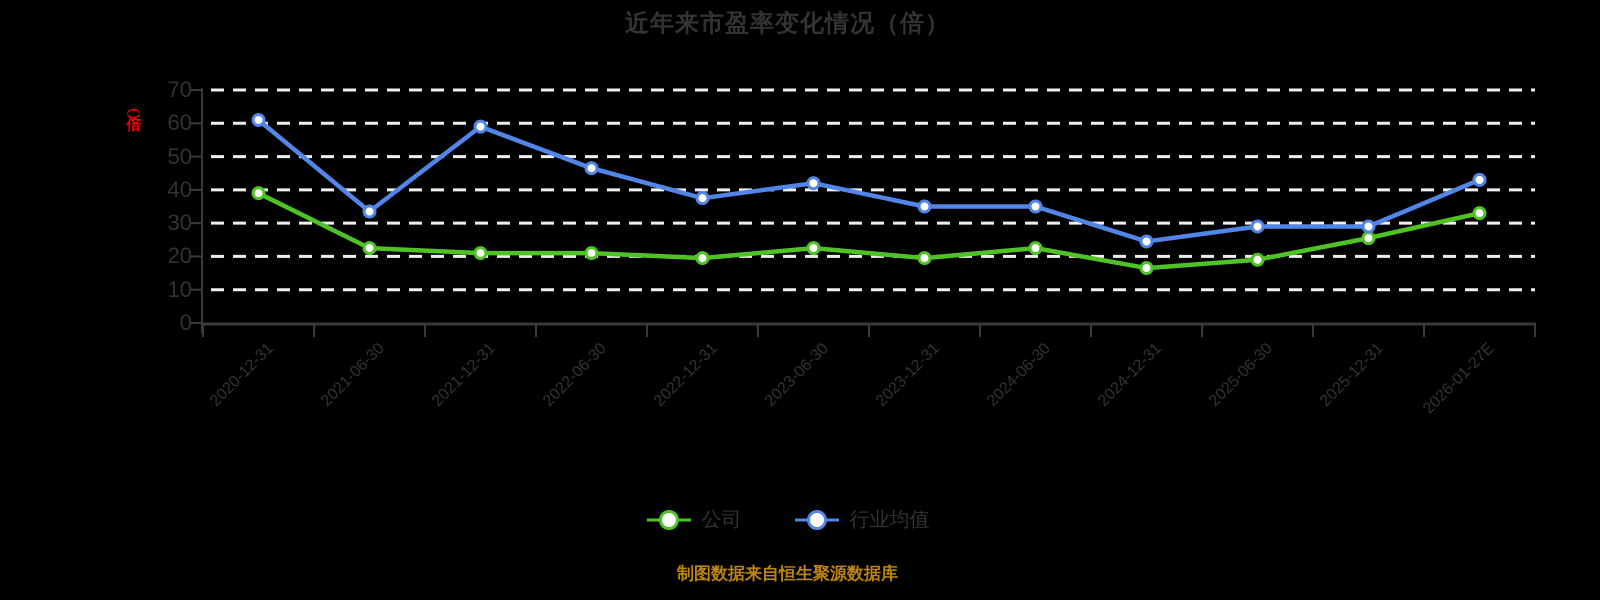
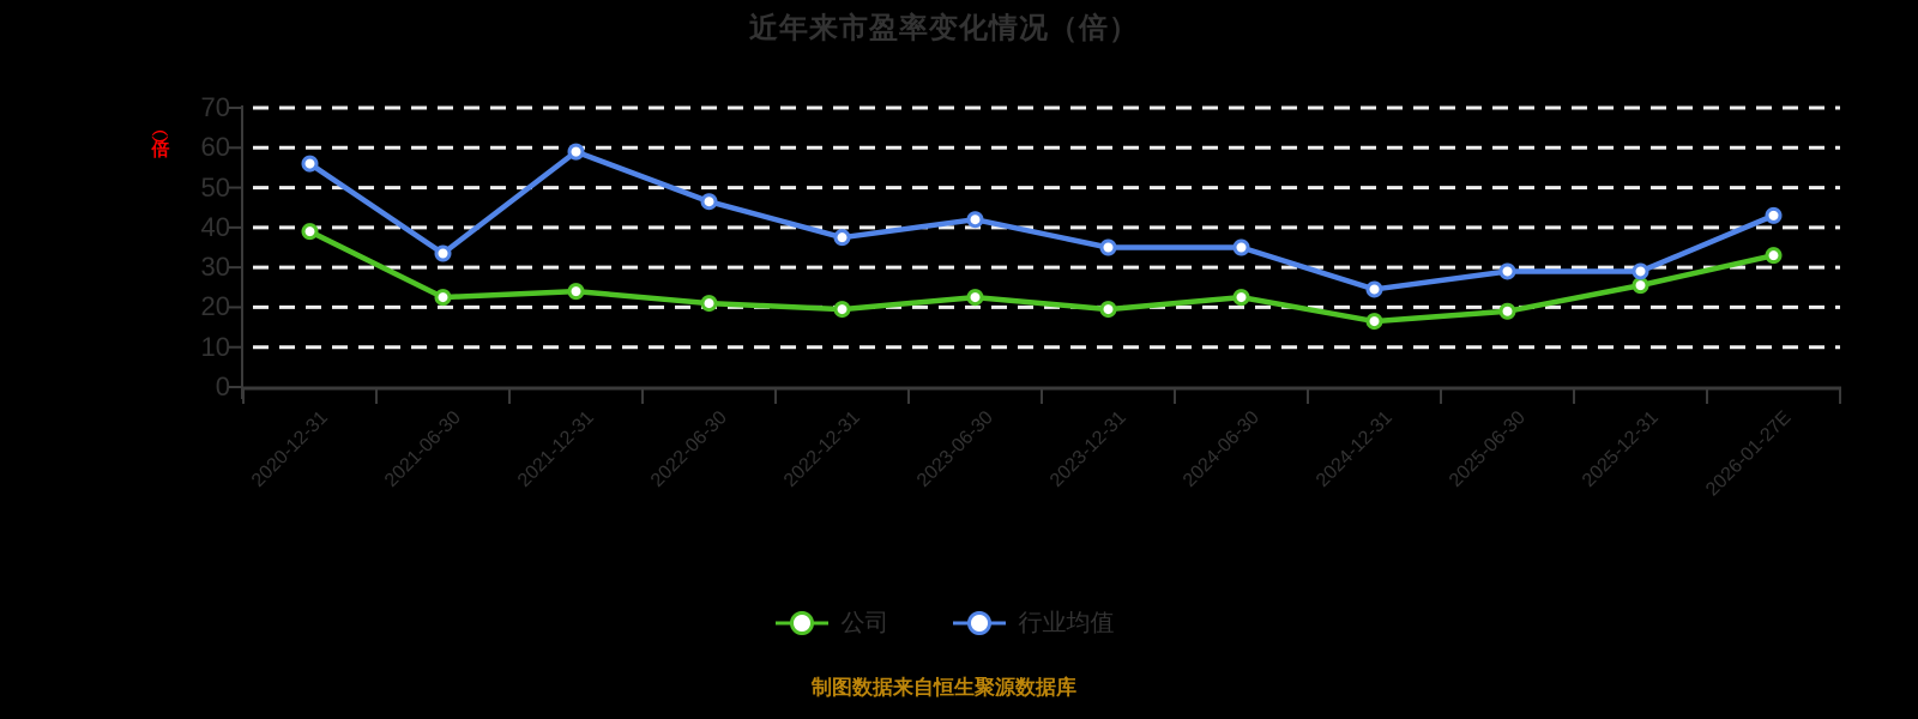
行业均值/2020-12-31: 61 -> 56
公司/2021-12-31: 21 -> 24
